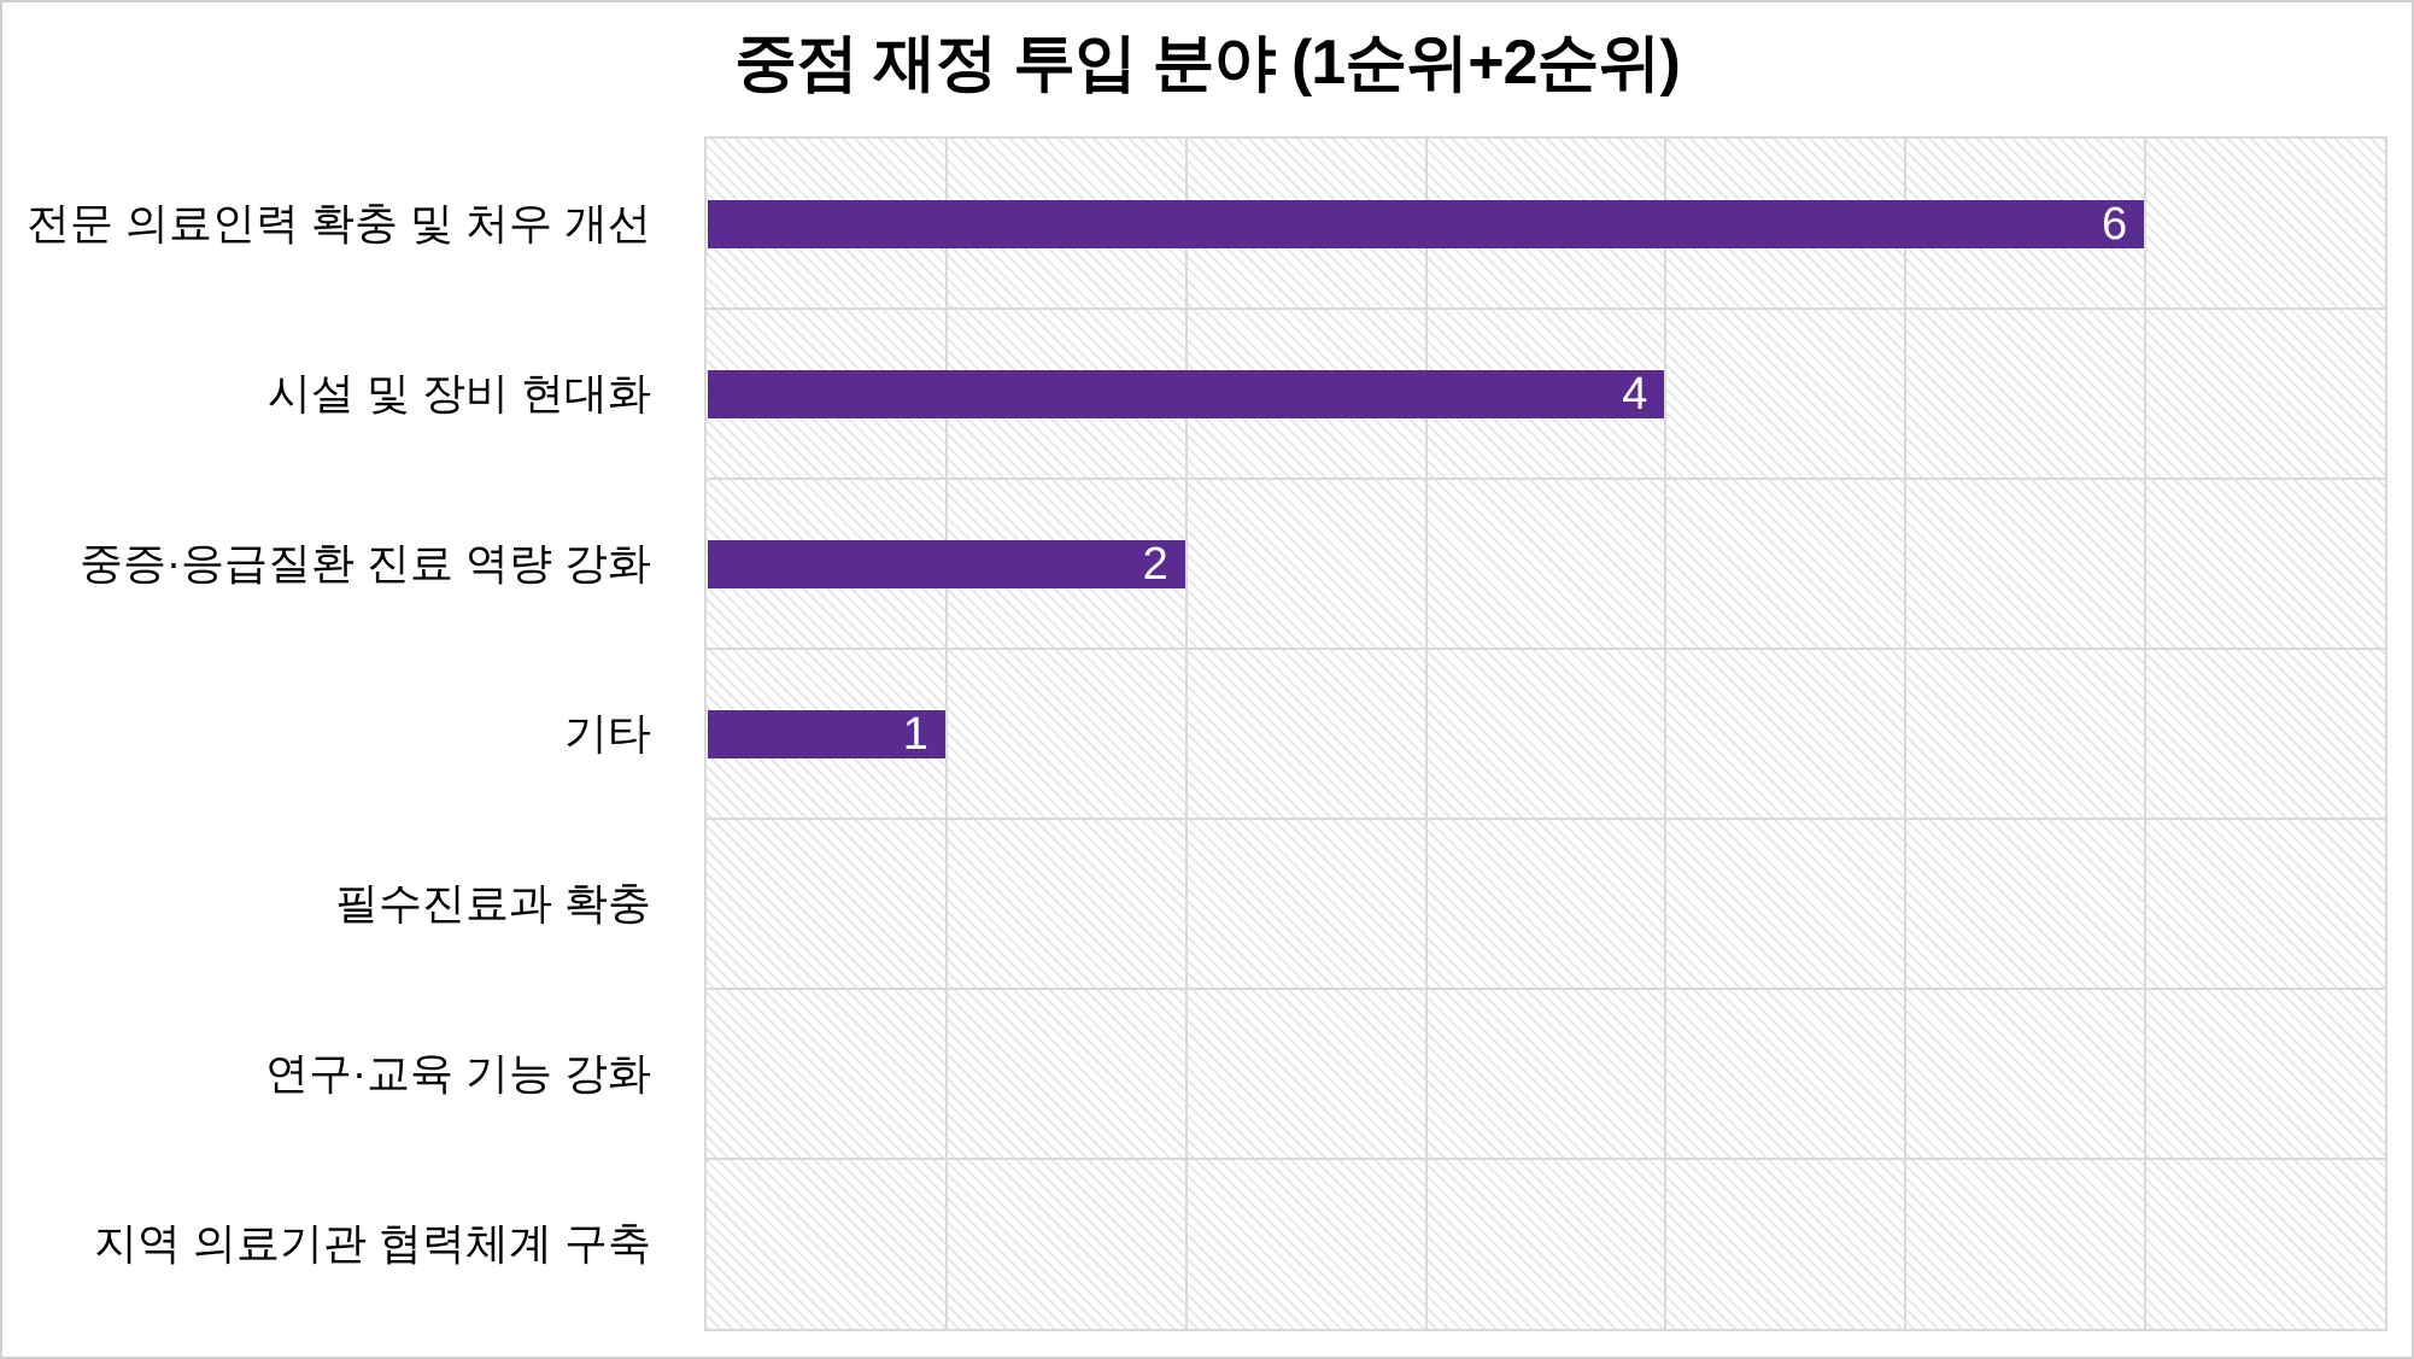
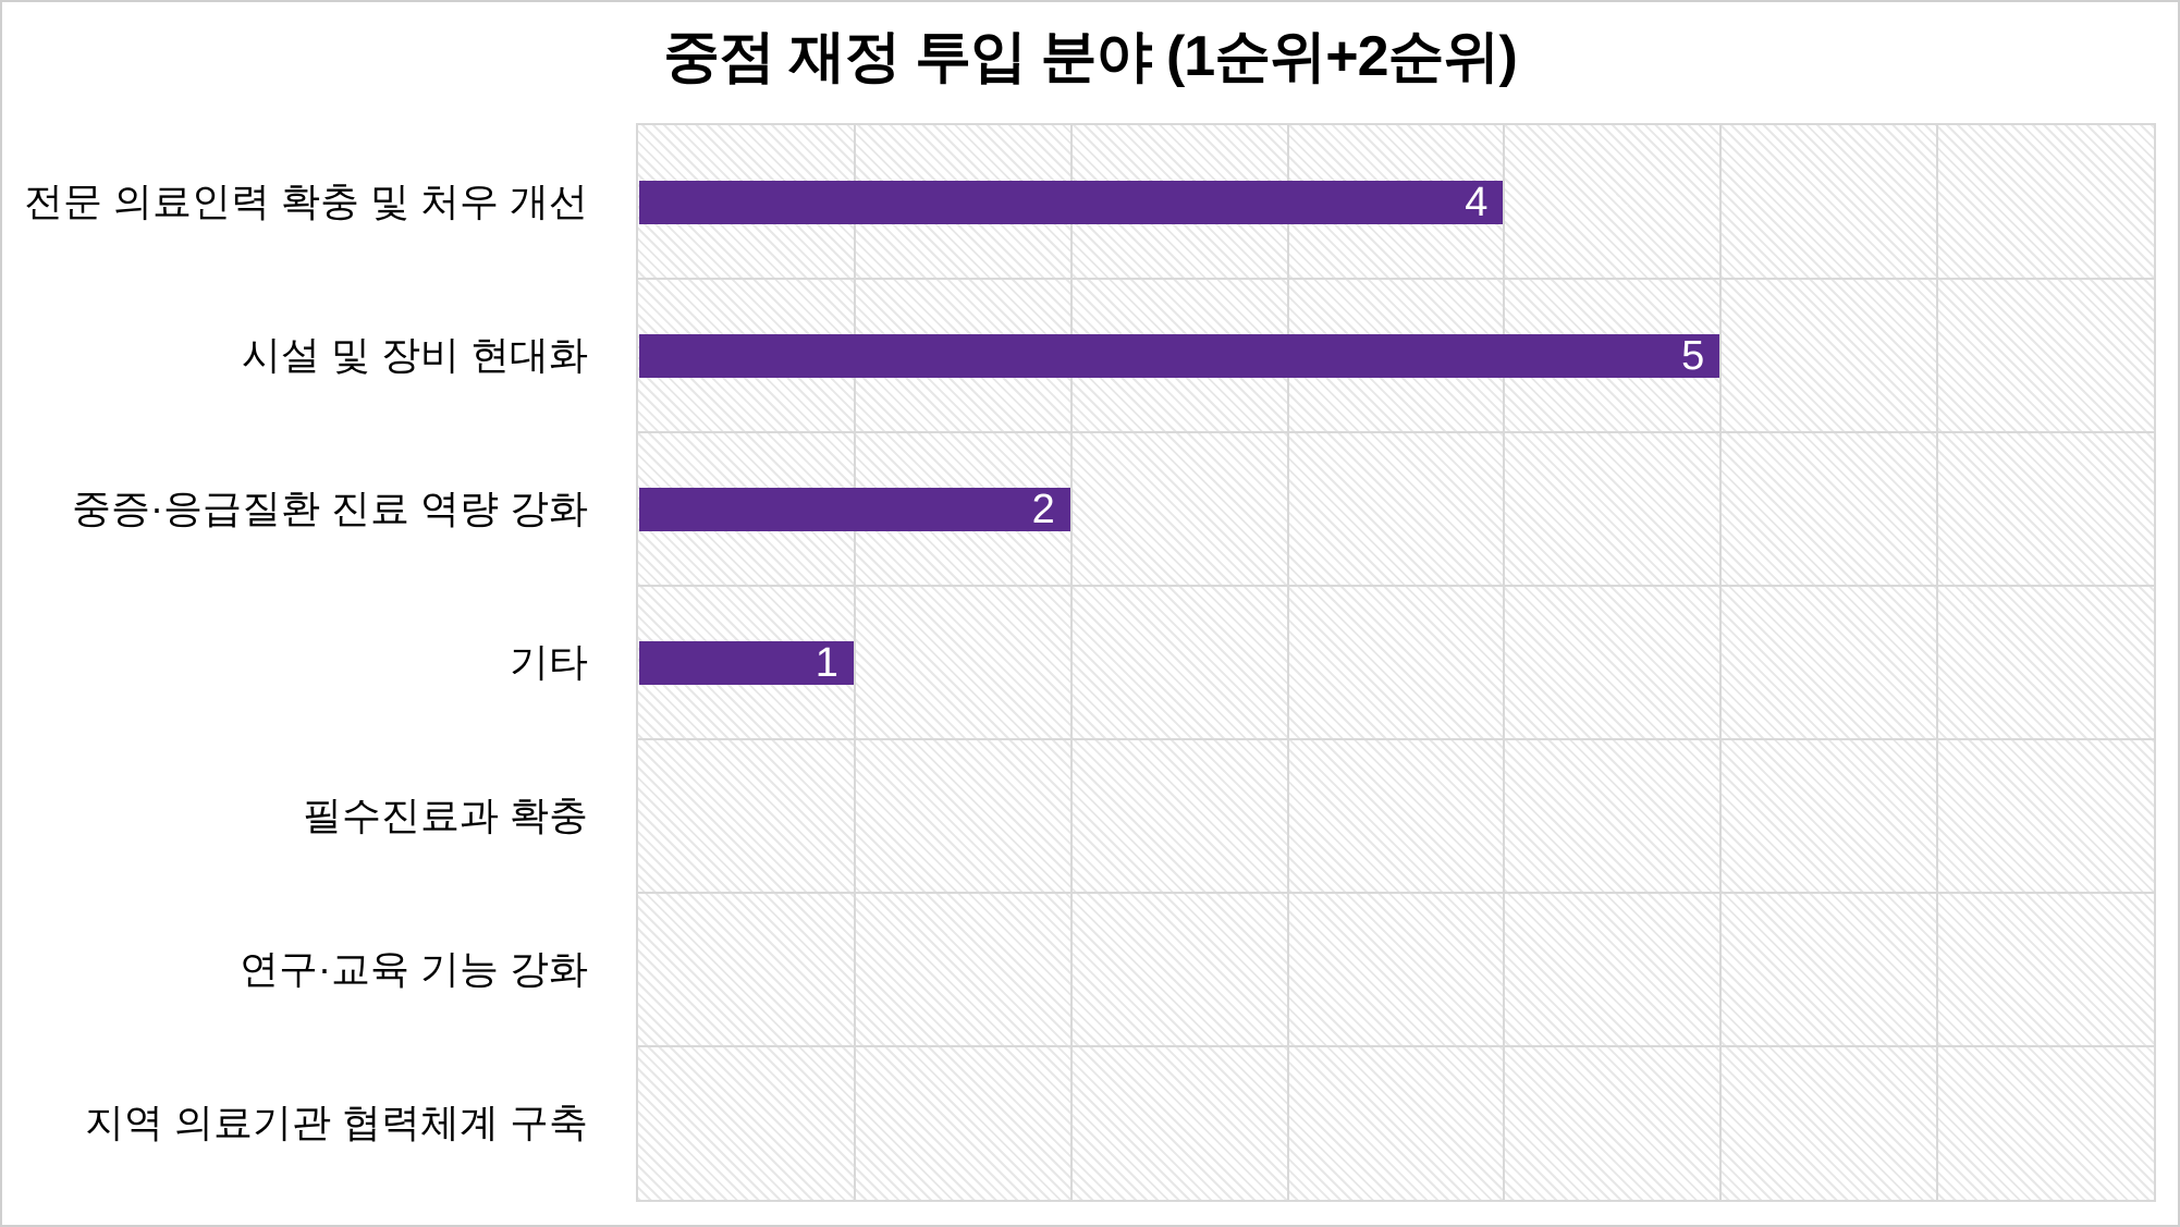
전문 의료인력 확충 및 처우 개선: 6 -> 4
시설 및 장비 현대화: 4 -> 5
